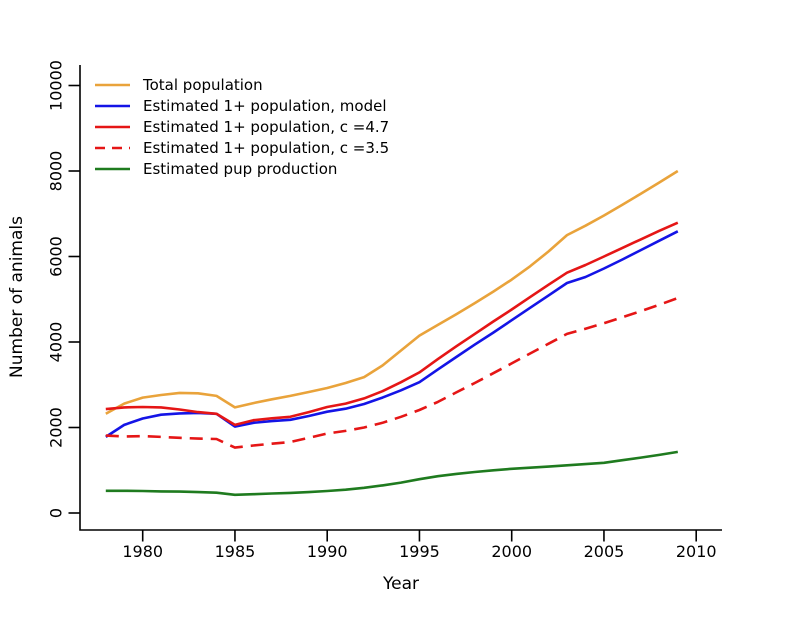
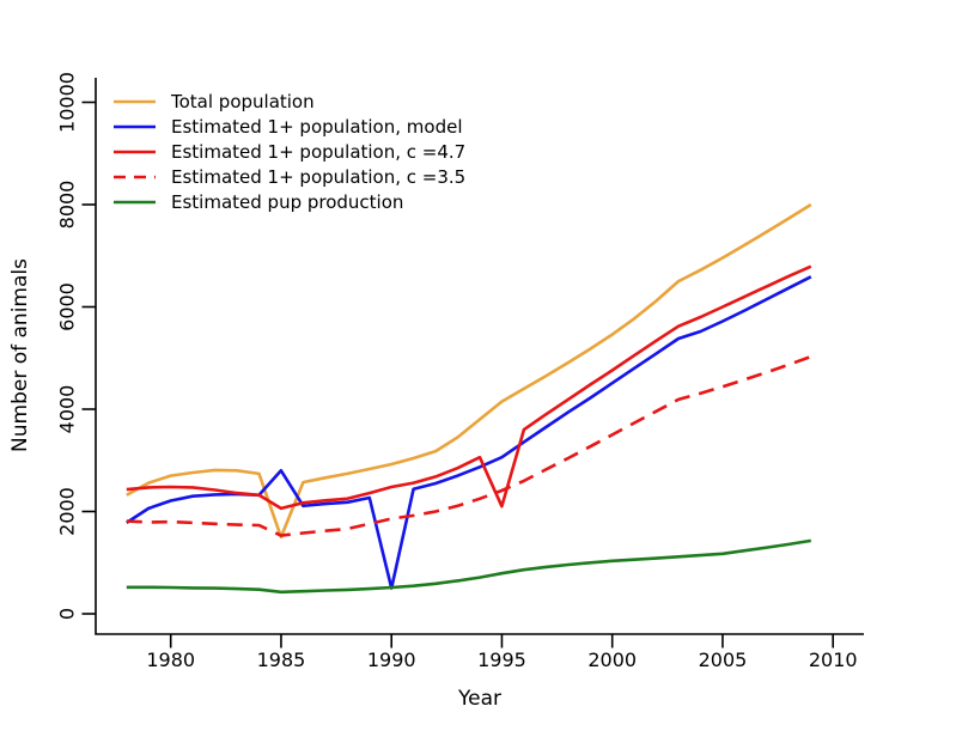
Total population/1985: 2500 -> 1500
Estimated 1+ population, model/1985: 2000 -> 2800
Estimated 1+ population, model/1990: 2400 -> 500
Estimated 1+ population, c =4.7/1995: 3300 -> 2100
